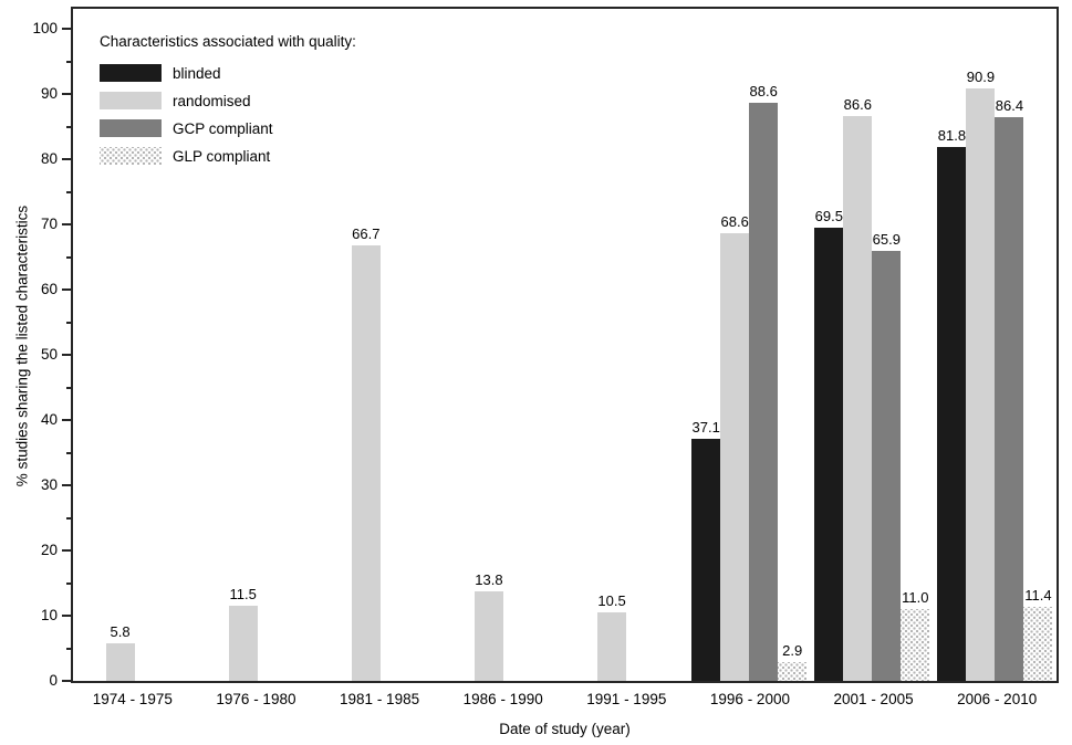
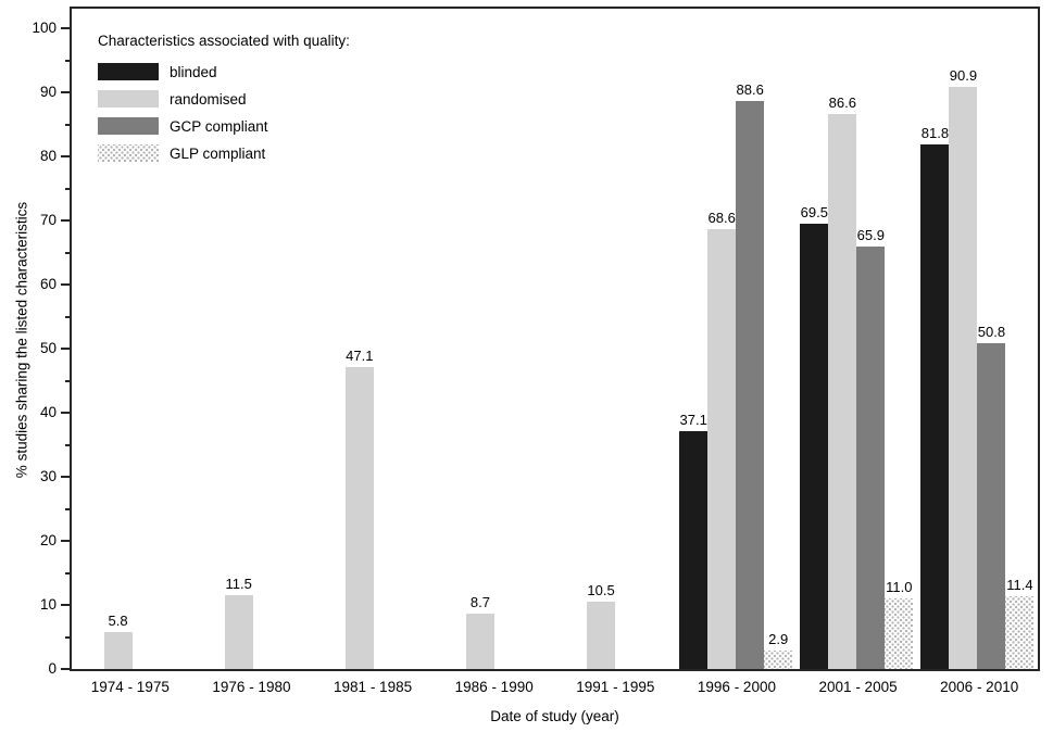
randomised/1981 - 1985: 66.7 -> 47.1
randomised/1986 - 1990: 13.8 -> 8.7
GCP compliant/2006 - 2010: 86.4 -> 50.8
